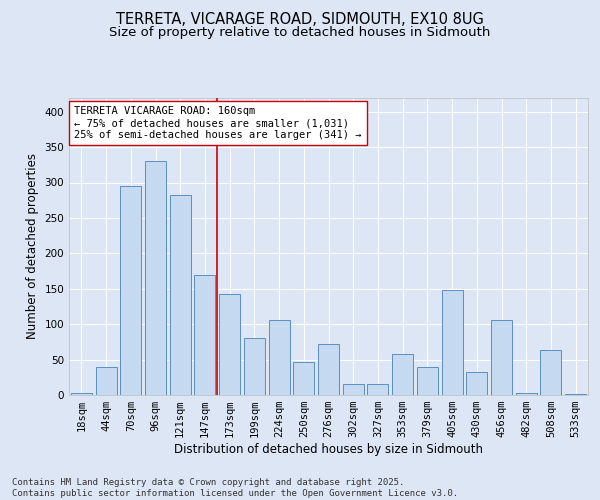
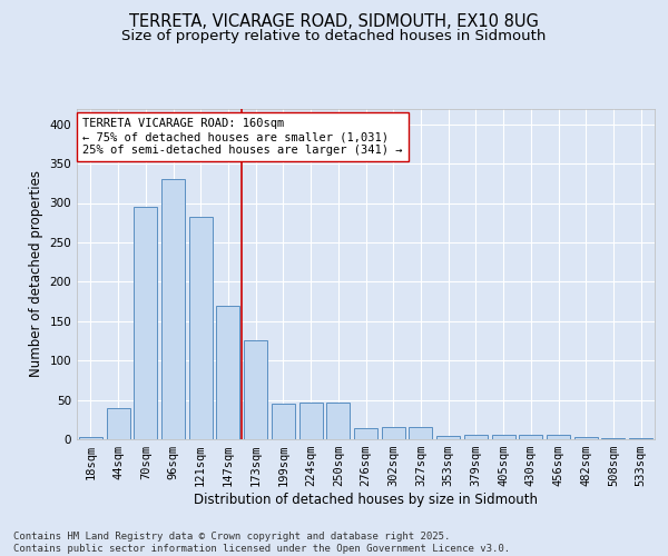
173sqm: 142 -> 125
199sqm: 80 -> 45
224sqm: 106 -> 46
276sqm: 72 -> 14
353sqm: 58 -> 4
379sqm: 40 -> 5
405sqm: 148 -> 5
430sqm: 32 -> 5
456sqm: 106 -> 5
508sqm: 64 -> 1
